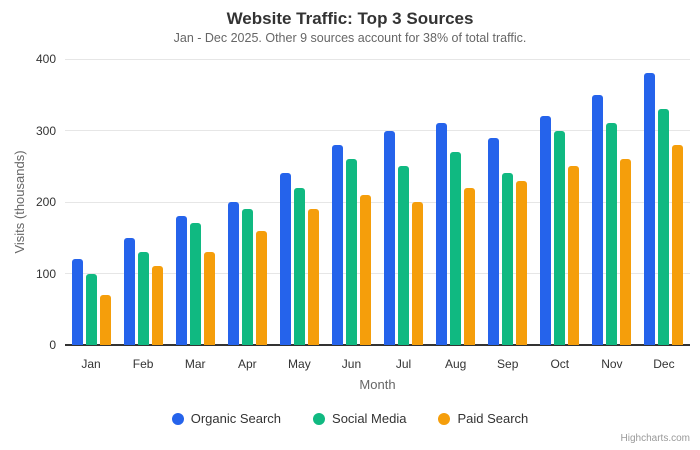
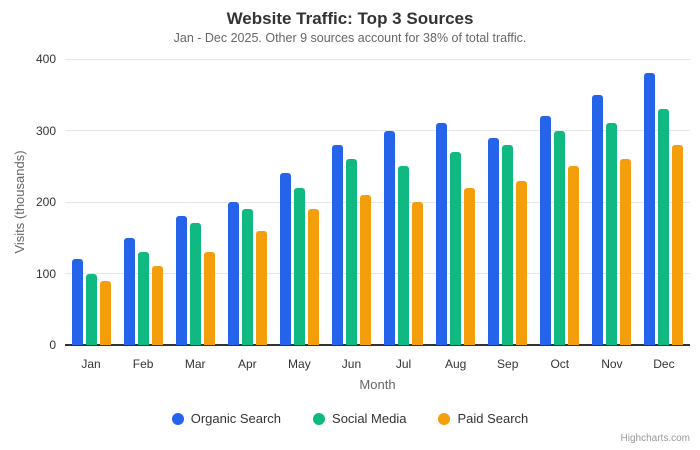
Paid Search/Jan: 70 -> 90
Social Media/Sep: 240 -> 280
